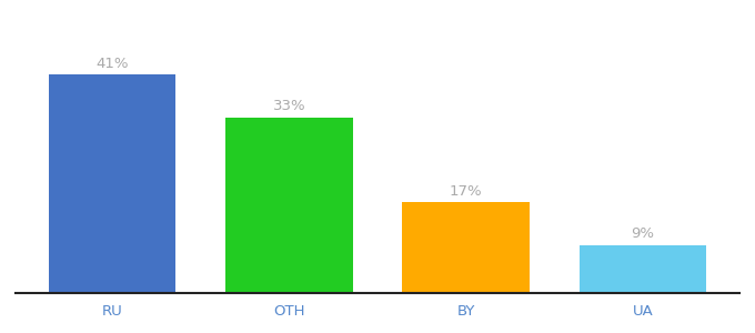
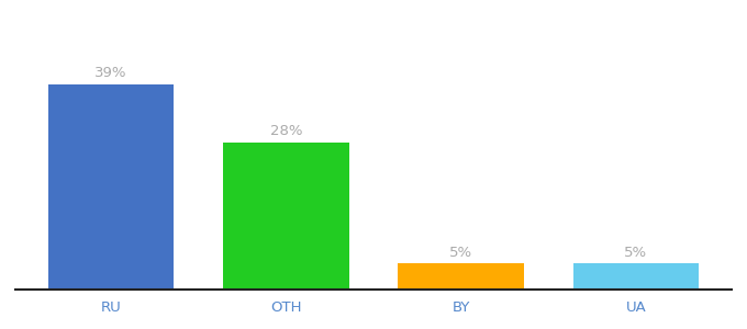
RU: 41% -> 39%
OTH: 33% -> 28%
BY: 17% -> 5%
UA: 9% -> 5%
